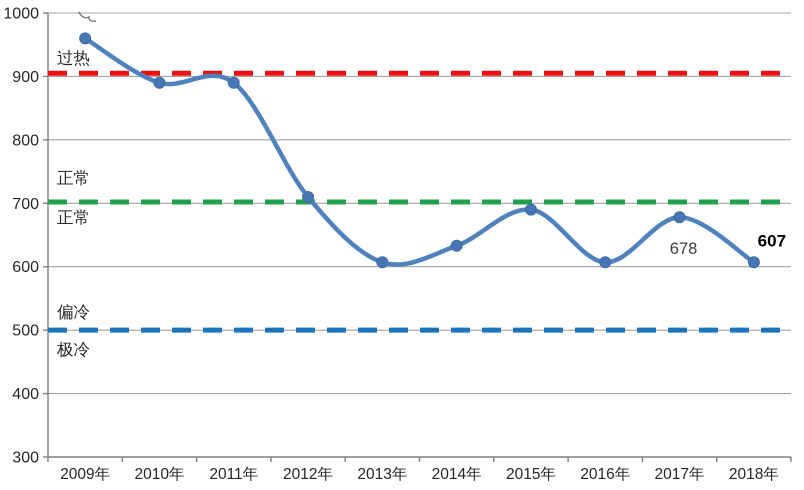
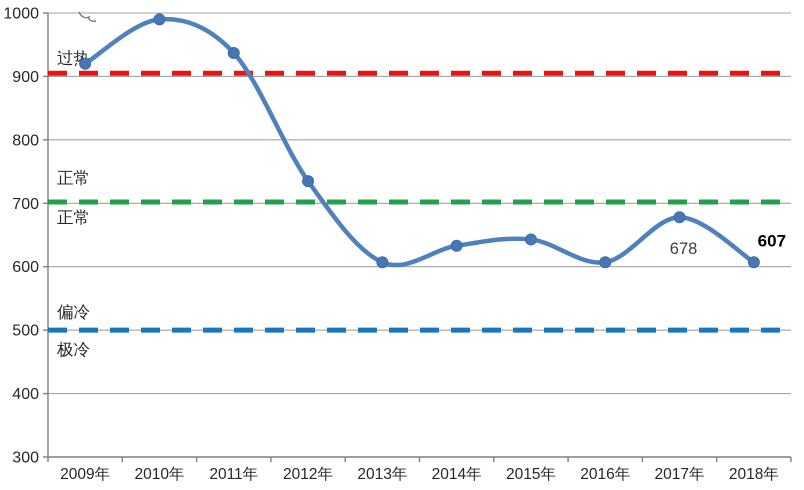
2009年: 960 -> 920
2010年: 890 -> 990
2011年: 890 -> 940
2012年: 710 -> 740
2015年: 690 -> 640
